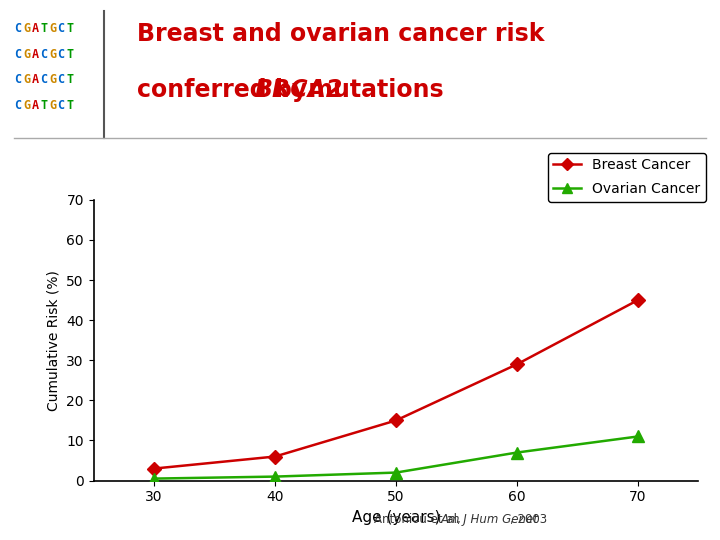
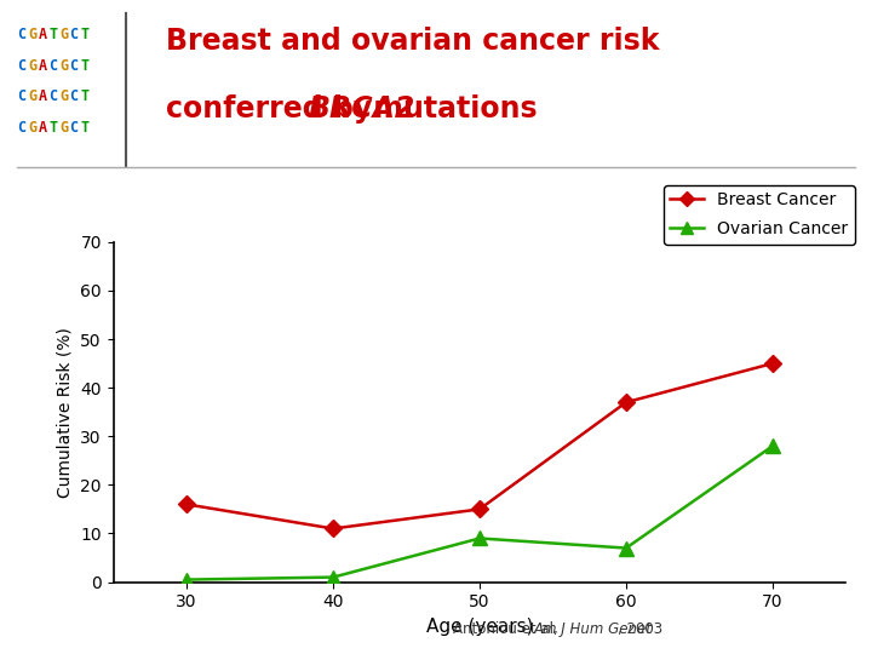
Breast Cancer/30: 3 -> 16
Breast Cancer/40: 6 -> 11
Ovarian Cancer/50: 2.0 -> 9.0
Breast Cancer/60: 29 -> 37
Ovarian Cancer/70: 11.0 -> 28.0
